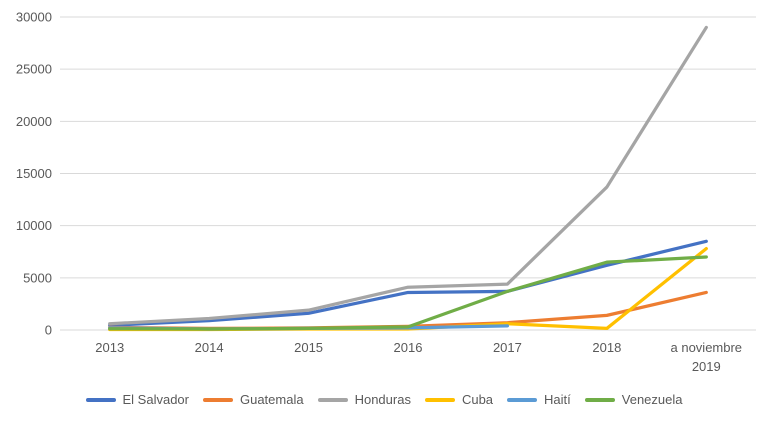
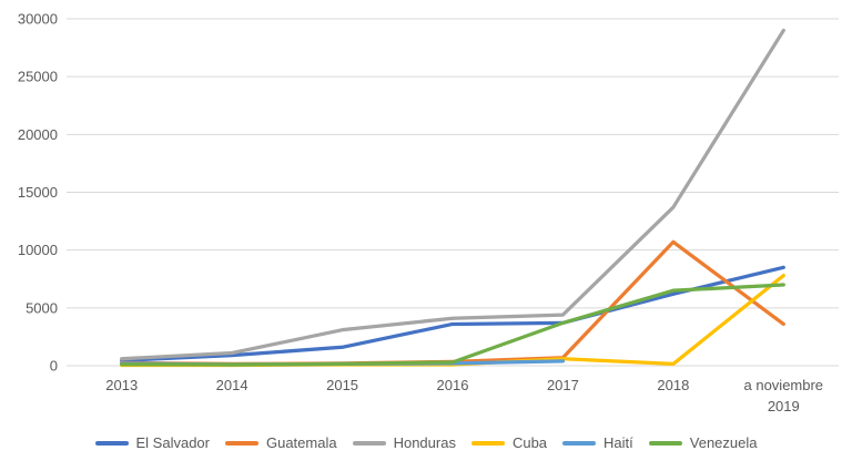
Honduras/2015: 1900 -> 3100
Guatemala/2018: 1400 -> 10700
